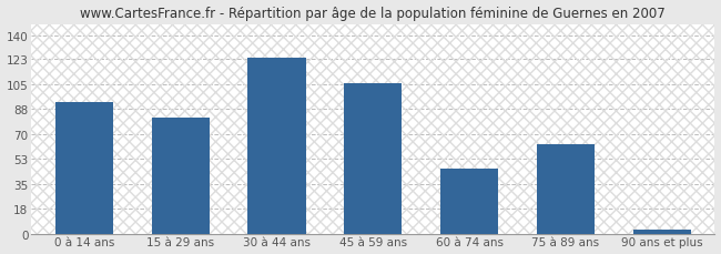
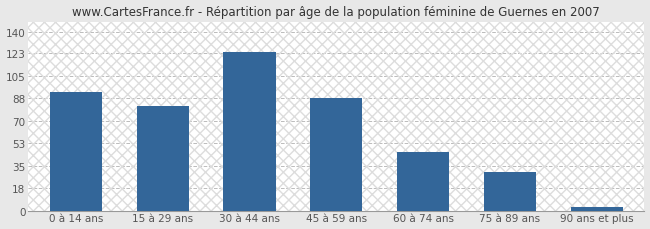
45 à 59 ans: 106 -> 88
75 à 89 ans: 63 -> 30
